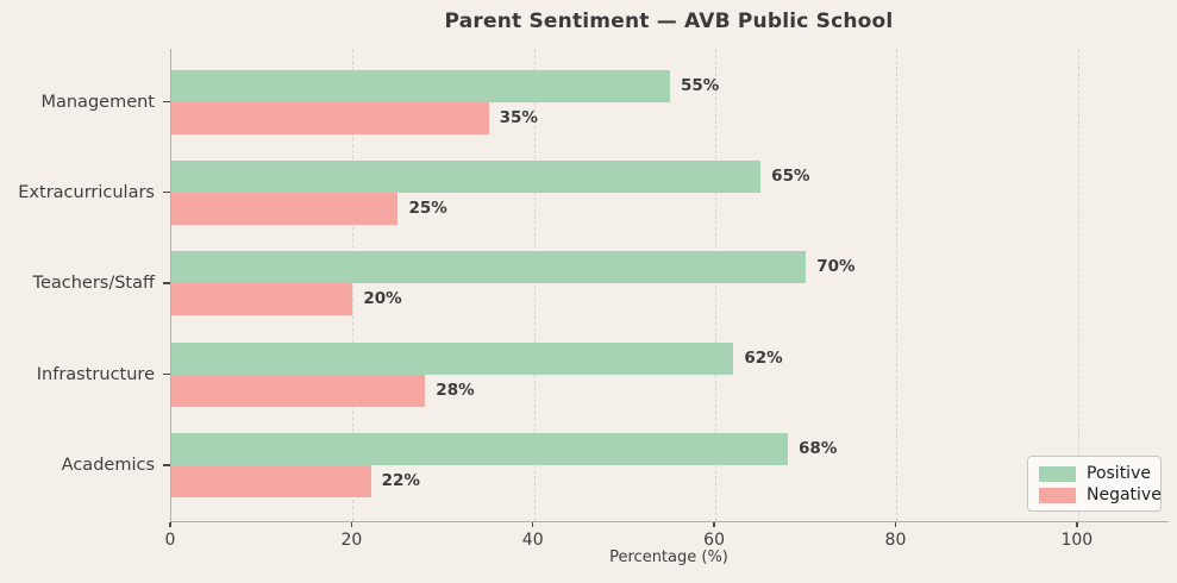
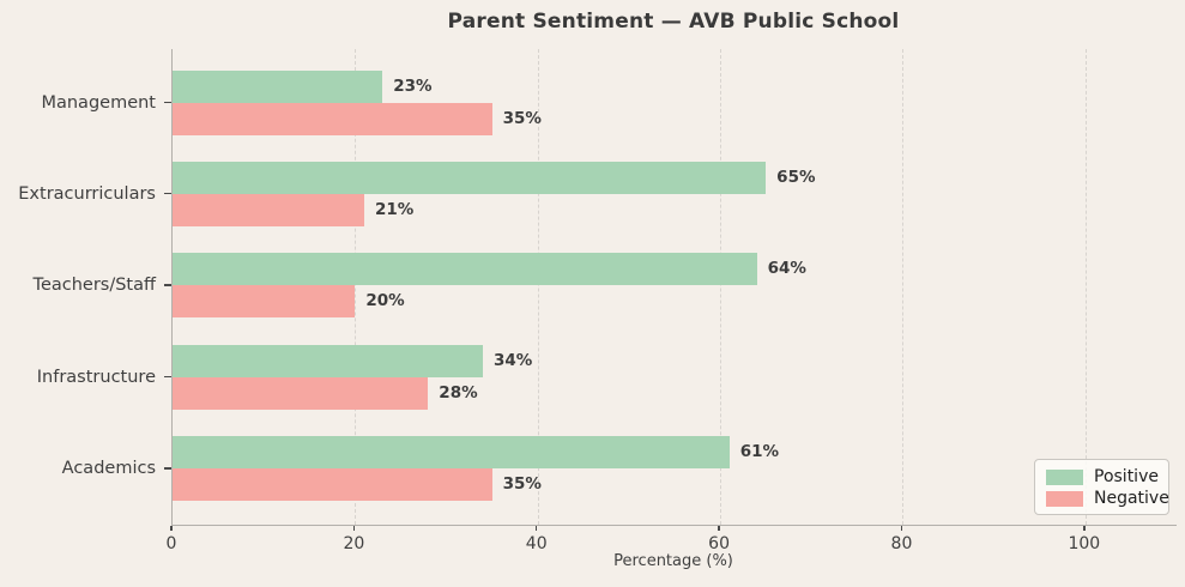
Positive/Management: 55% -> 23%
Negative/Extracurriculars: 25% -> 21%
Positive/Teachers/Staff: 70% -> 64%
Positive/Infrastructure: 62% -> 34%
Positive/Academics: 68% -> 61%
Negative/Academics: 22% -> 35%
